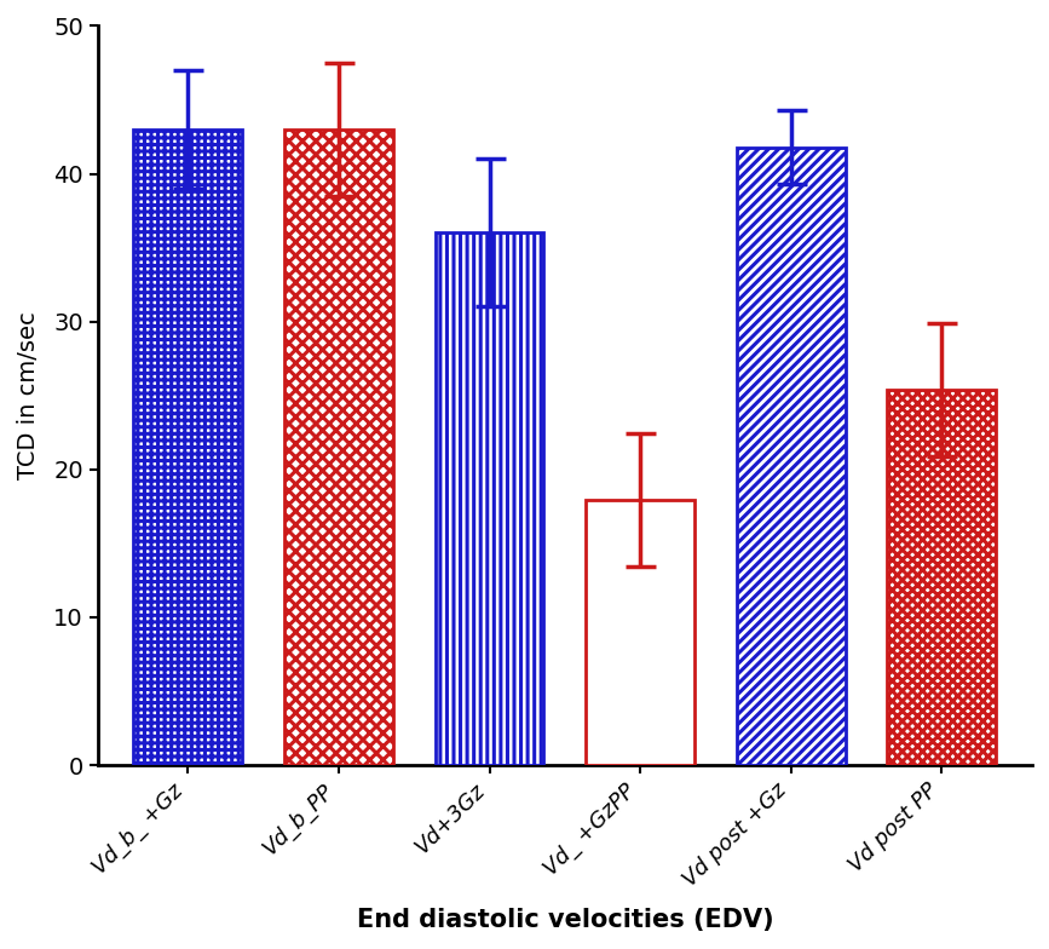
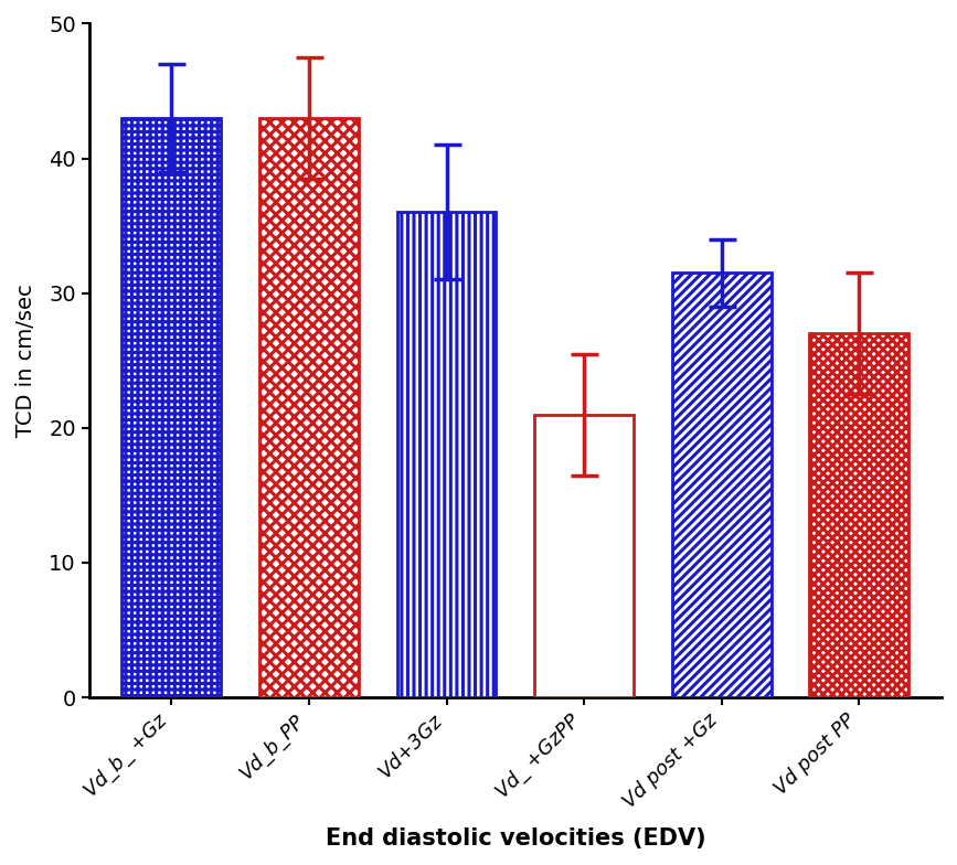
Vd_ +GzPP: 17.9 -> 21.0
Vd post +Gz: 41.8 -> 31.5
Vd post PP: 25.4 -> 27.0
